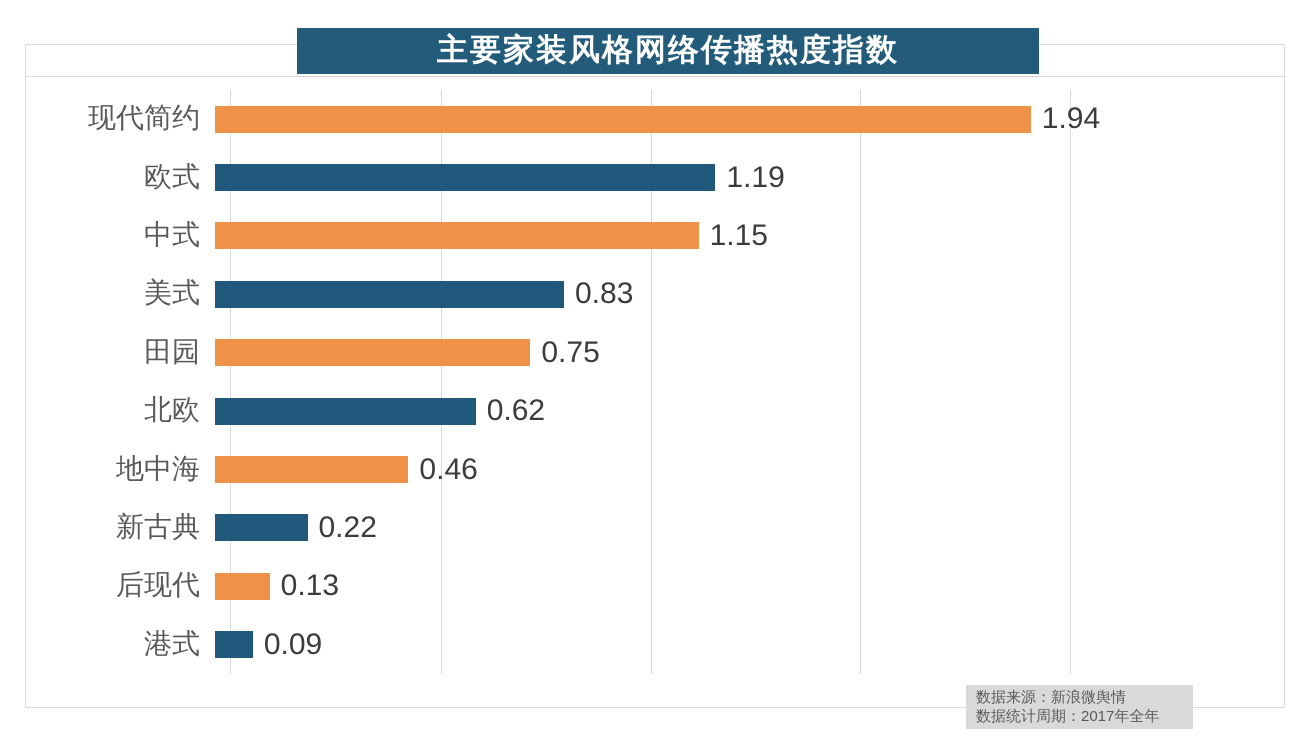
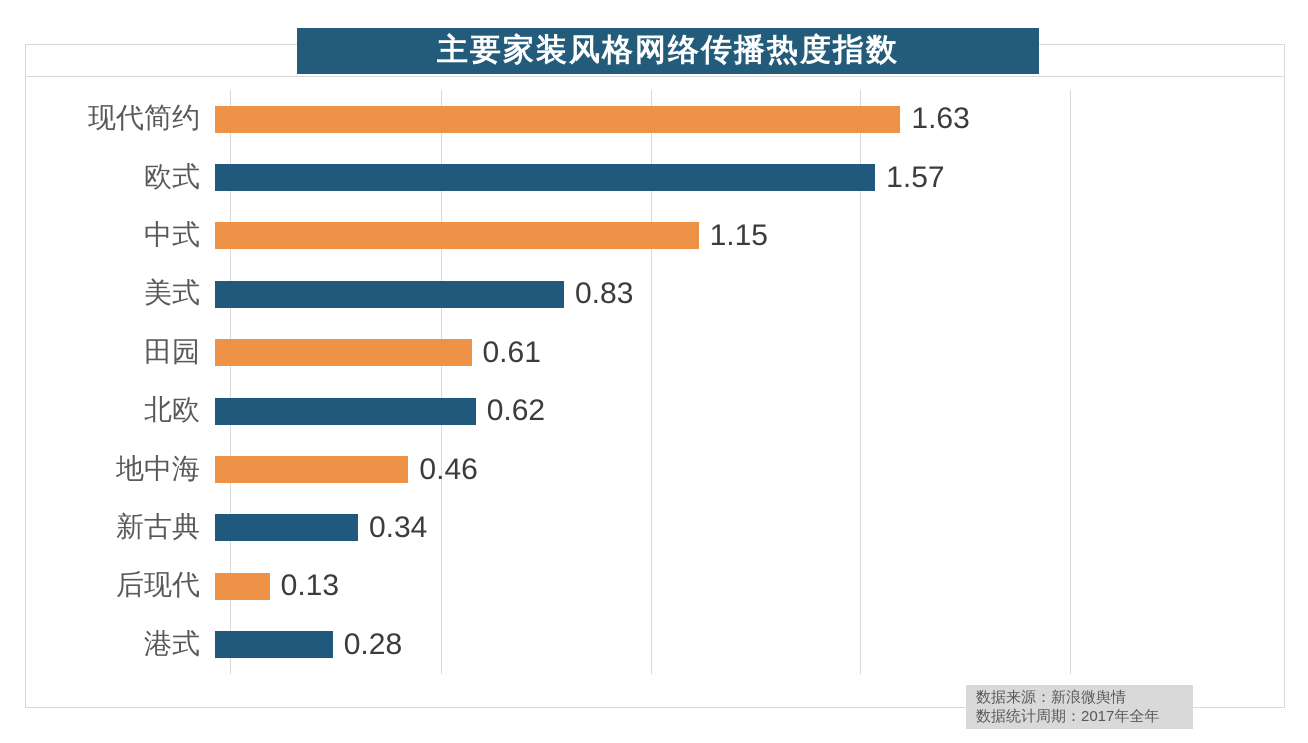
现代简约: 1.94 -> 1.63
欧式: 1.19 -> 1.57
田园: 0.75 -> 0.61
新古典: 0.22 -> 0.34
港式: 0.09 -> 0.28
